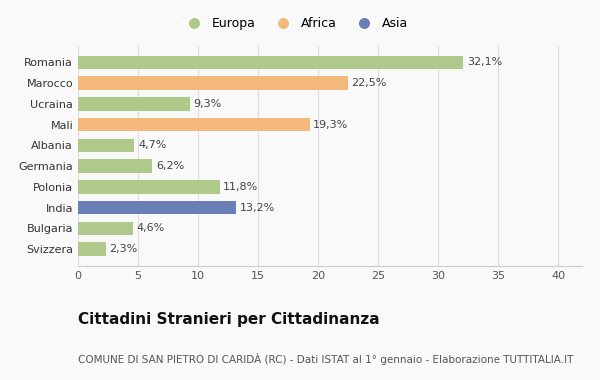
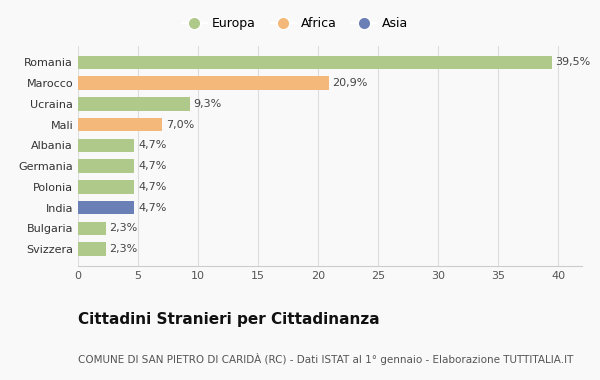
Romania: 32,1% -> 39,5%
Marocco: 22,5% -> 20,9%
Mali: 19,3% -> 7,0%
Germania: 6,2% -> 4,7%
Polonia: 11,8% -> 4,7%
India: 13,2% -> 4,7%
Bulgaria: 4,6% -> 2,3%
